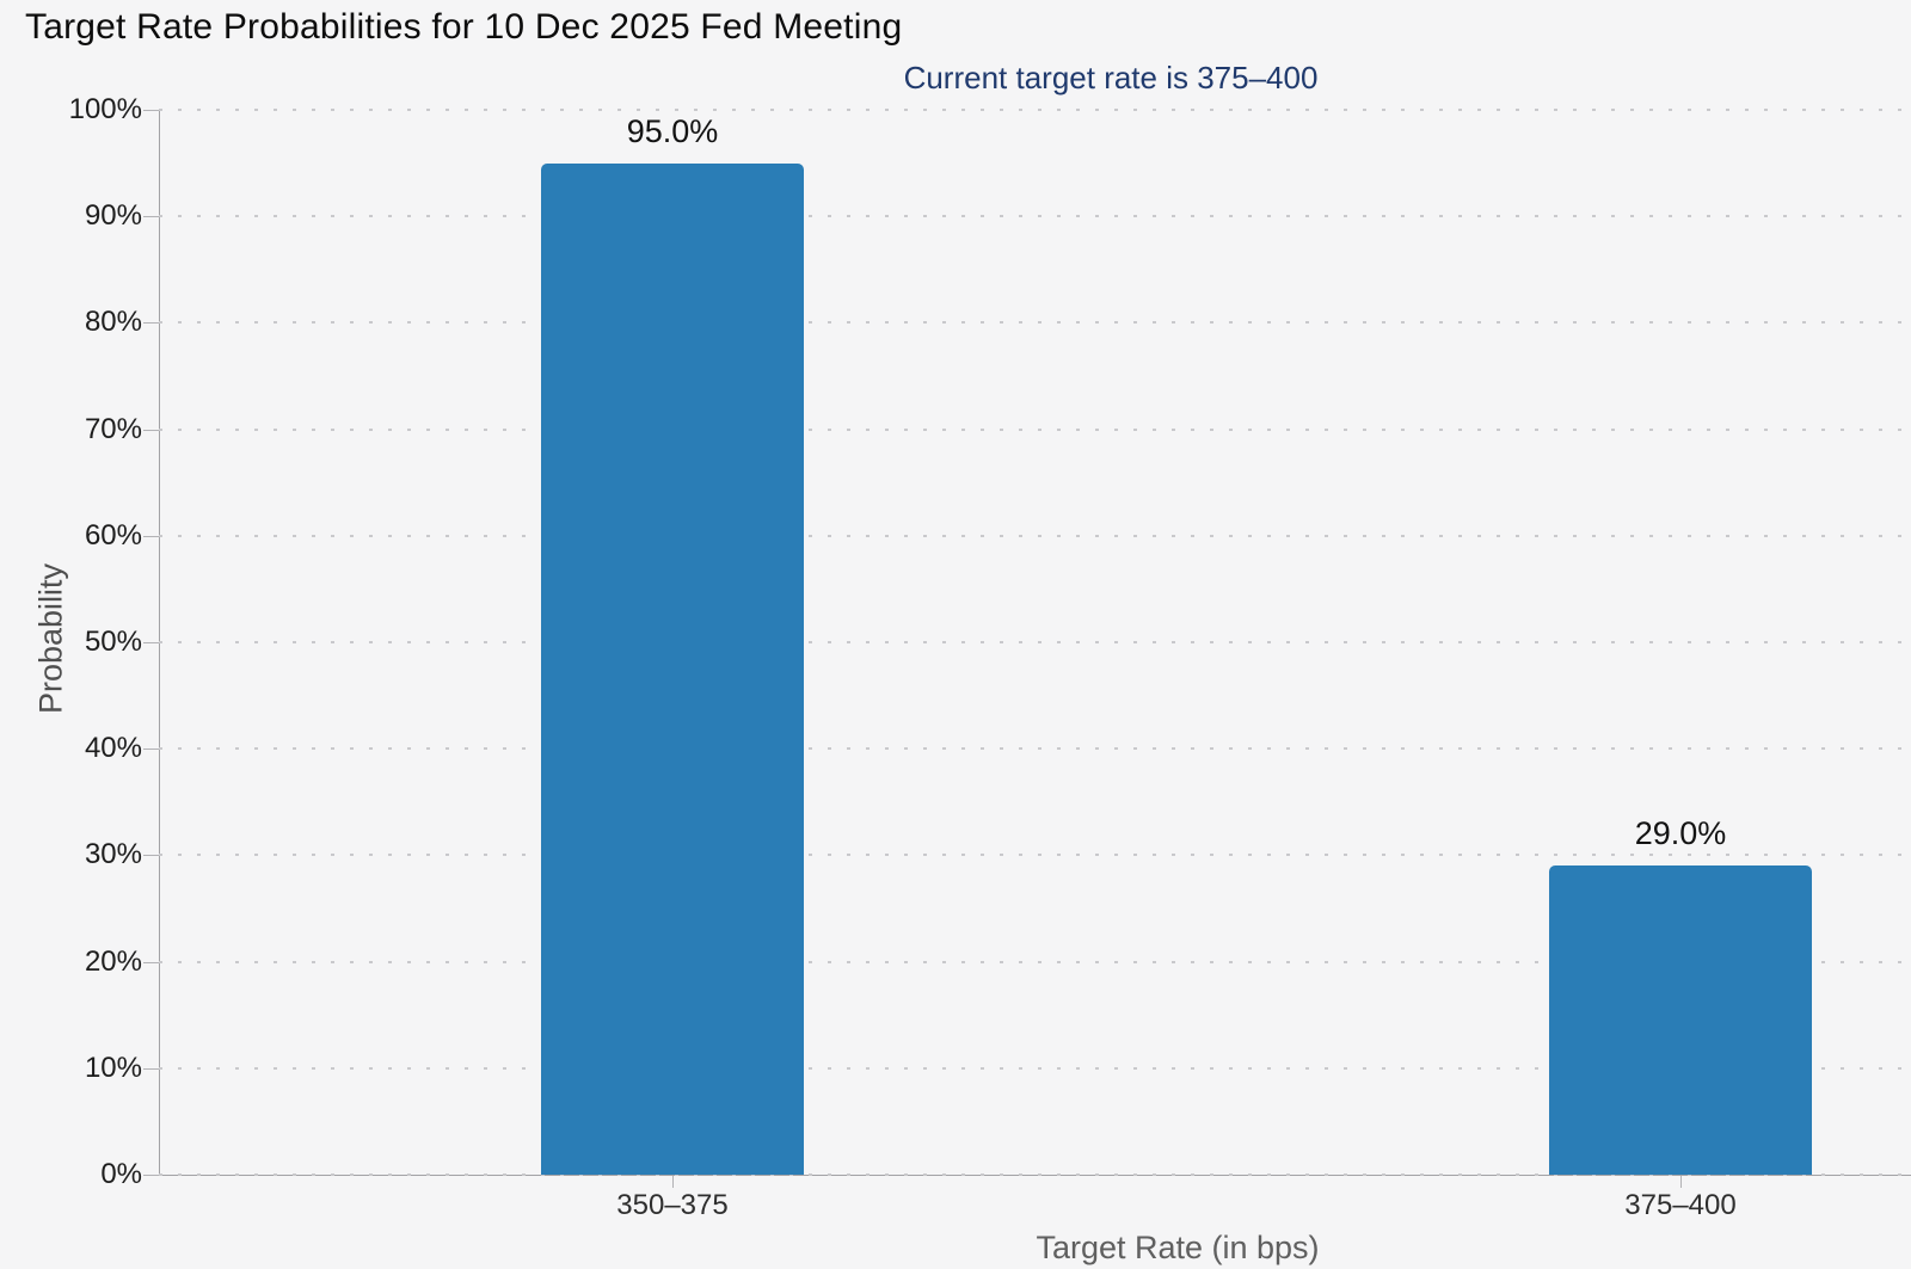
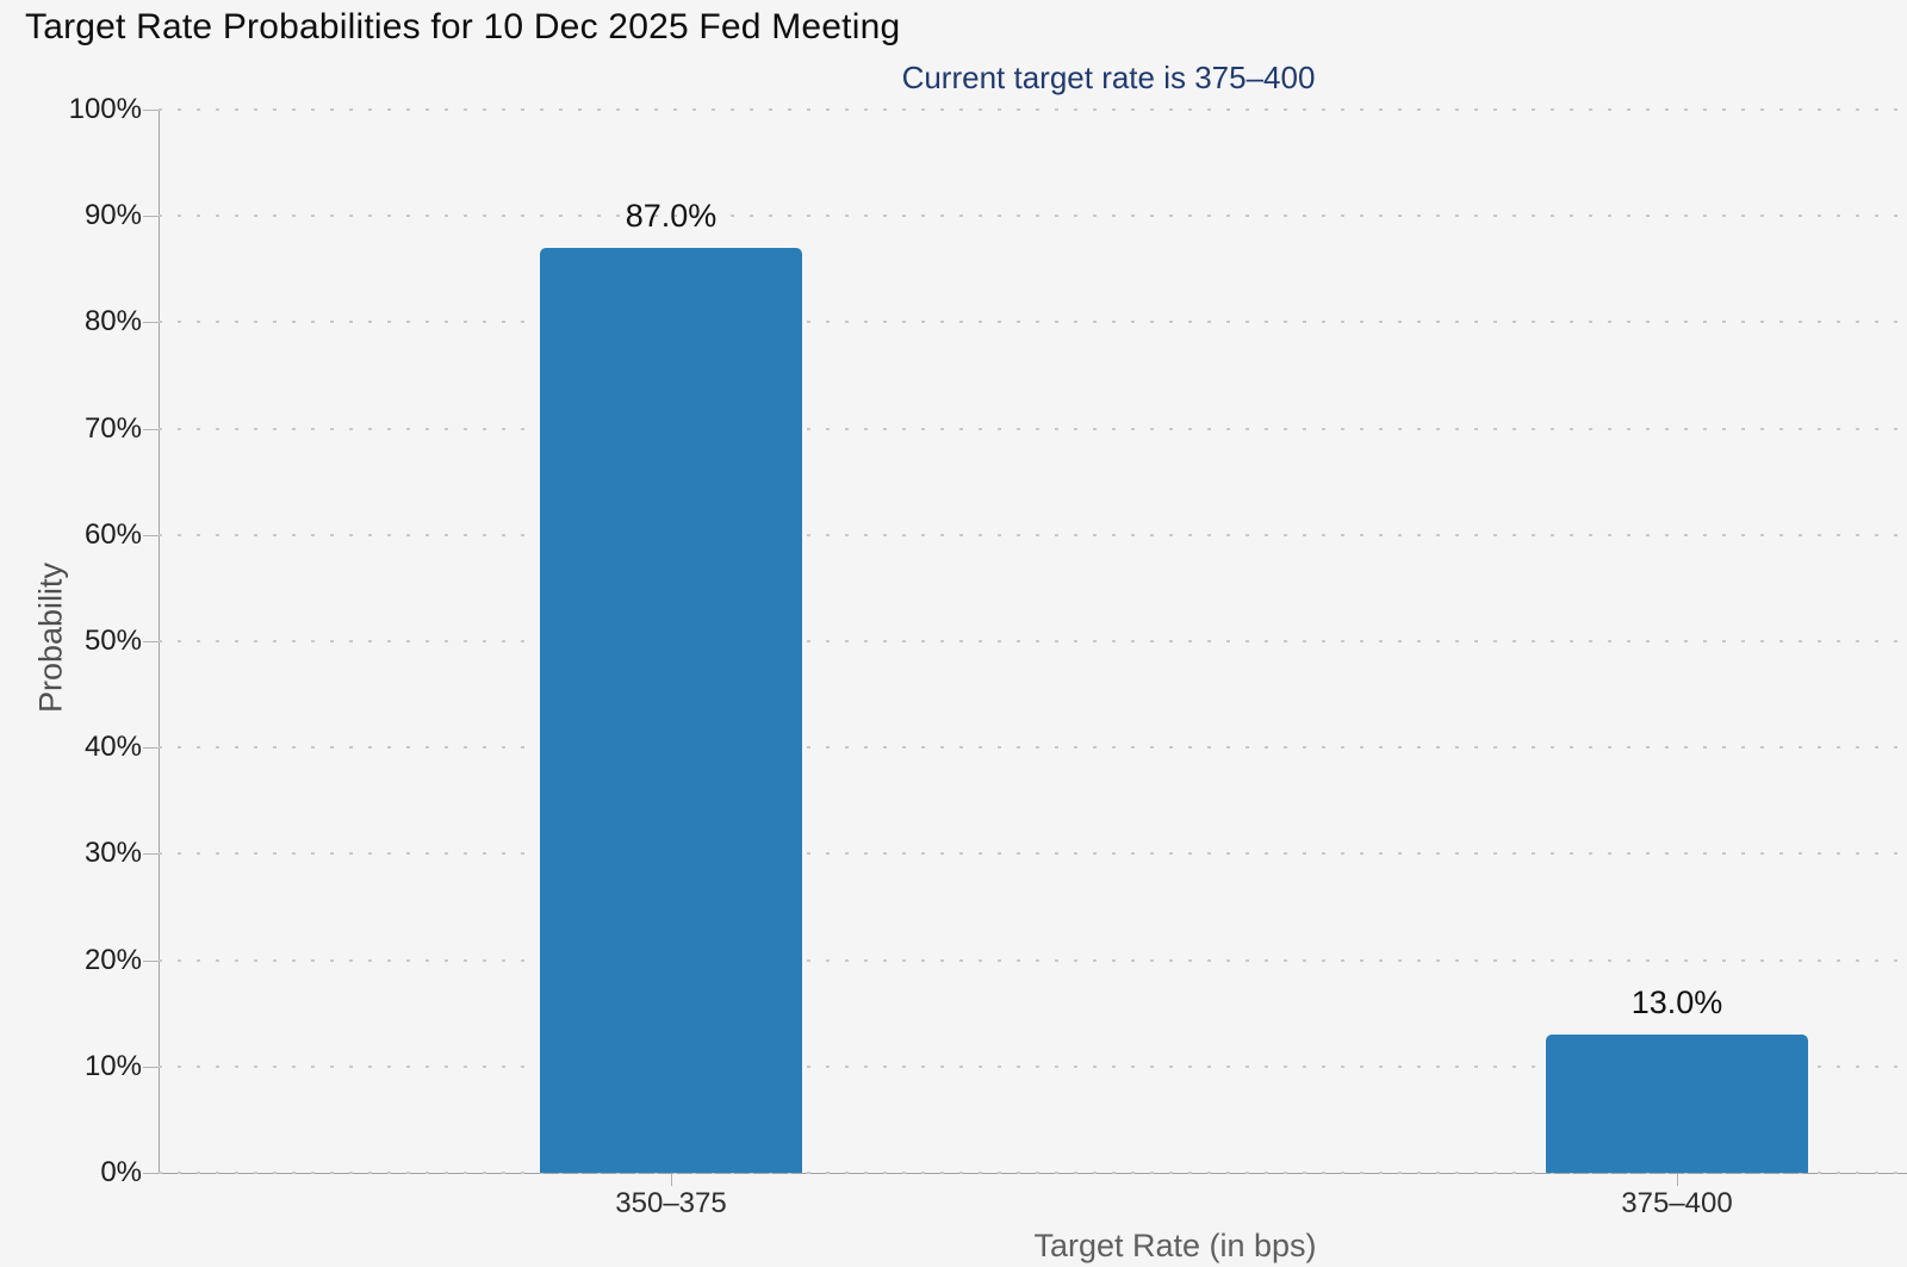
350–375: 95.0% -> 87.0%
375–400: 29.0% -> 13.0%
